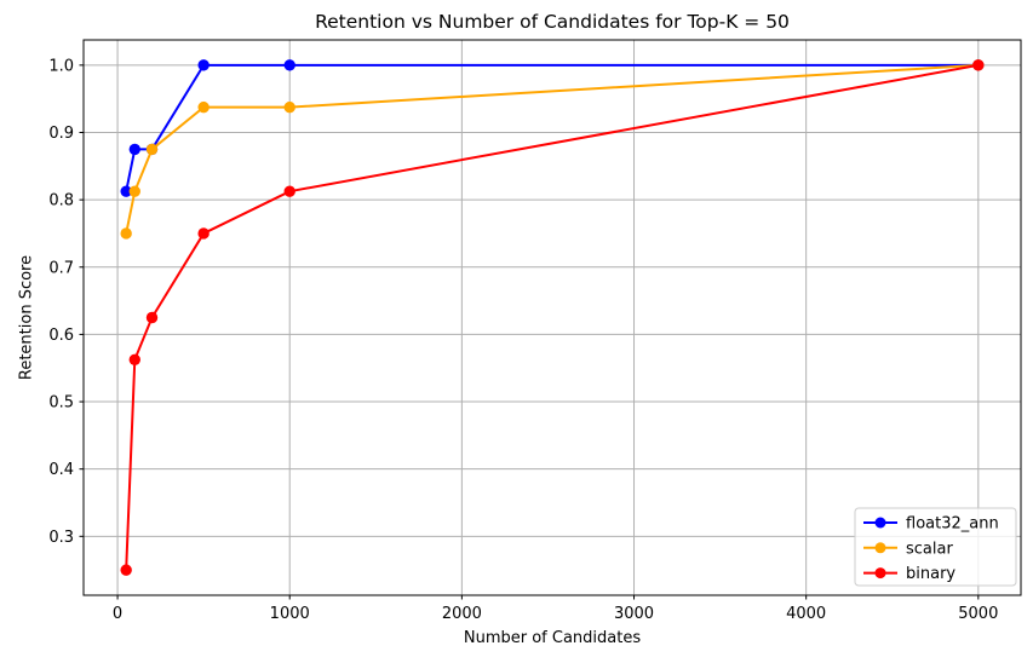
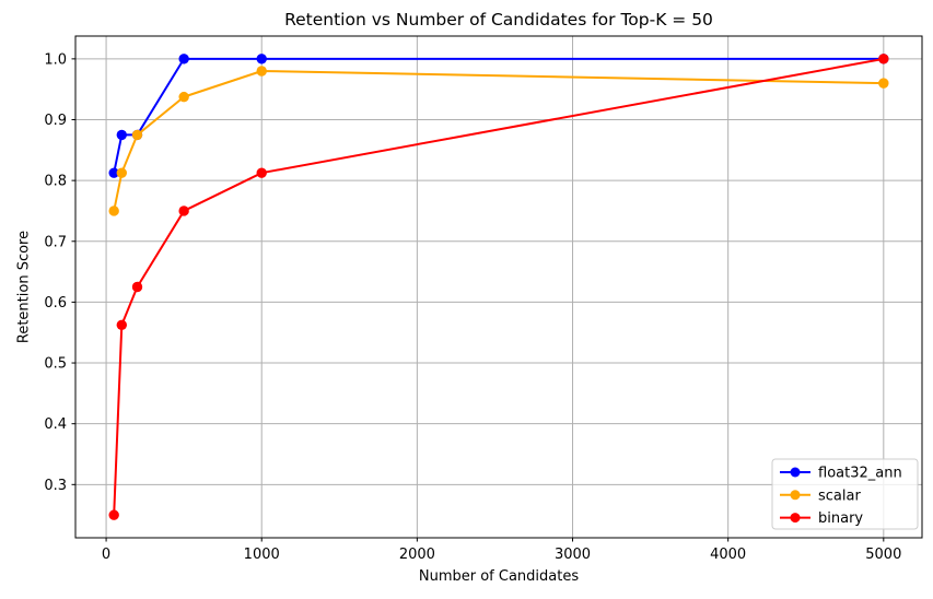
scalar/1000: 0.94 -> 0.98
scalar/5000: 1.00 -> 0.96
